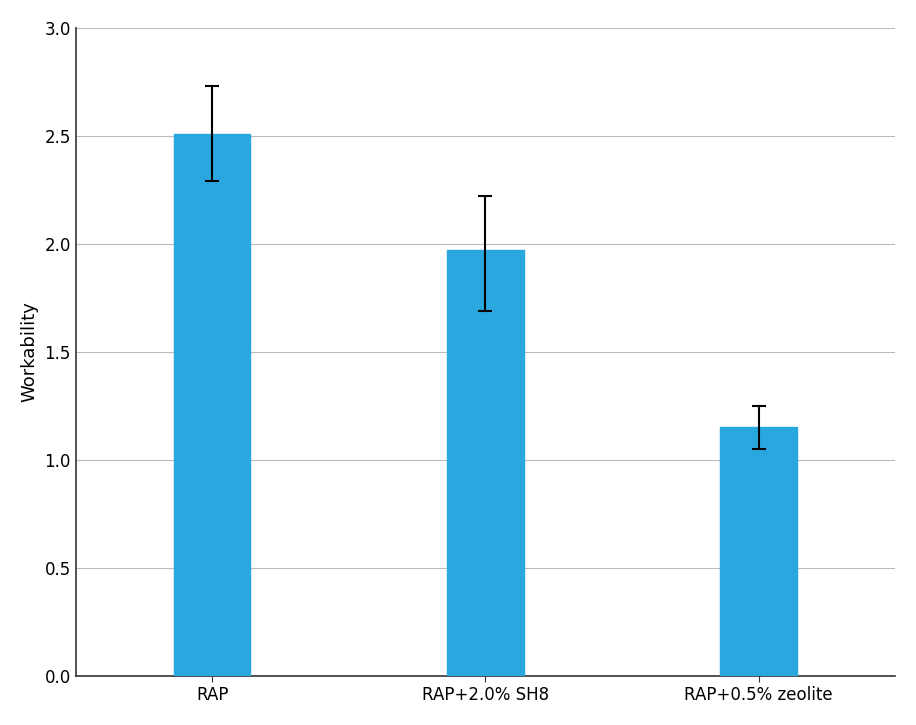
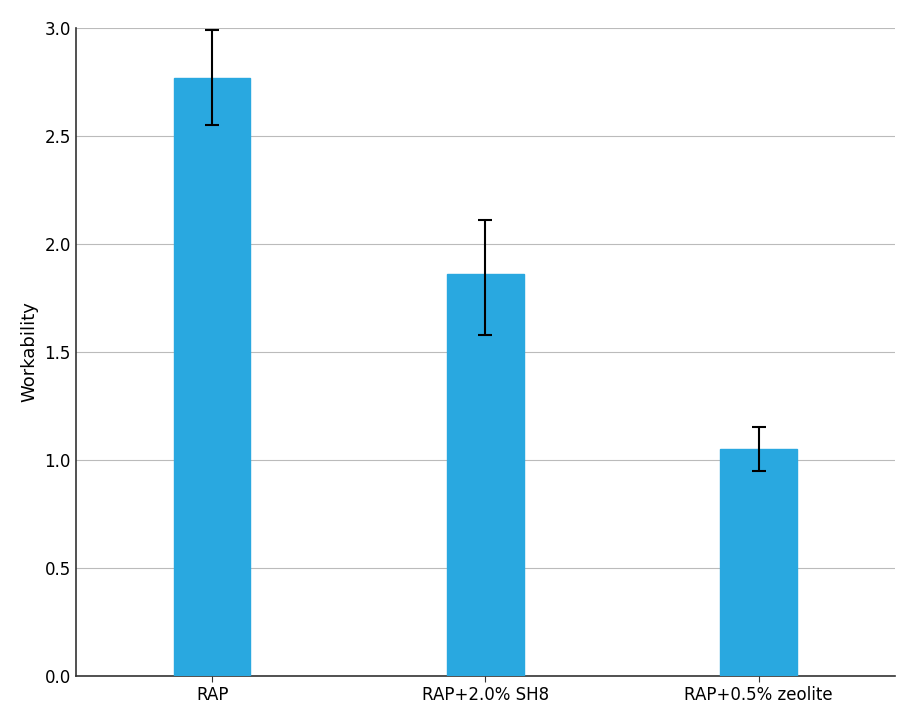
RAP: 2.51 -> 2.77
RAP+2.0% SH8: 1.97 -> 1.86
RAP+0.5% zeolite: 1.15 -> 1.05
